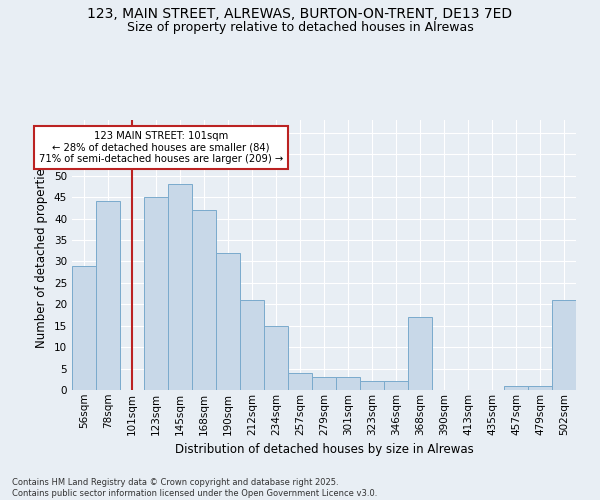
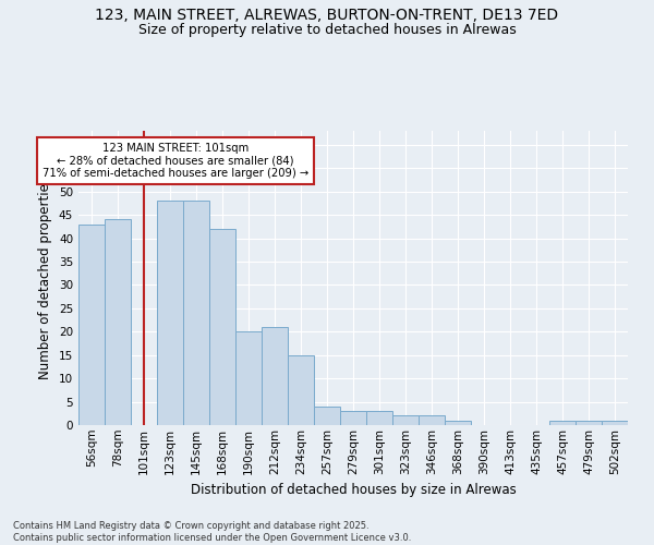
56sqm: 29 -> 43
123sqm: 45 -> 48
190sqm: 32 -> 20
368sqm: 17 -> 1
502sqm: 21 -> 1
